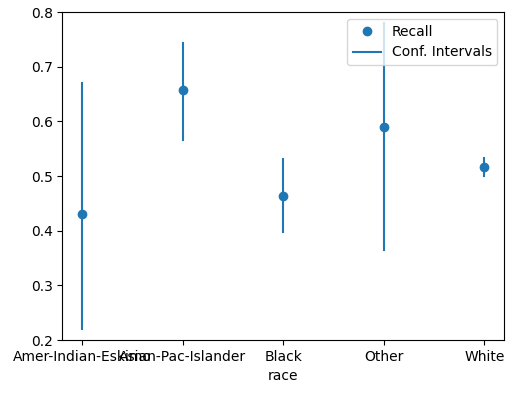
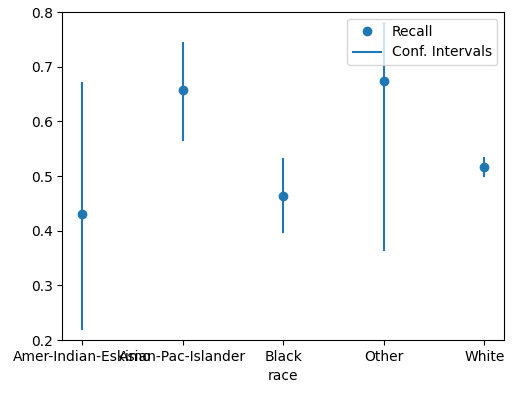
Other: 0.589 -> 0.674
